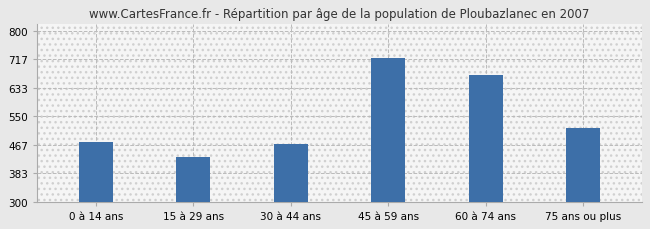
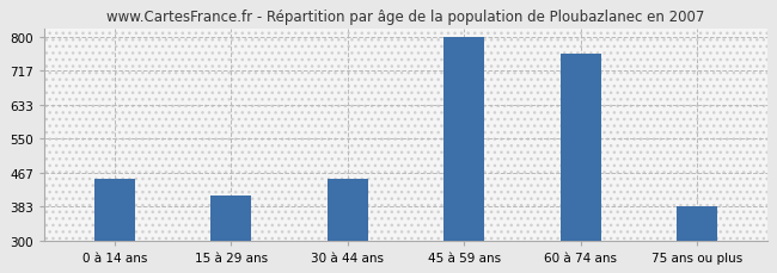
0 à 14 ans: 475 -> 450
15 à 29 ans: 430 -> 410
30 à 44 ans: 470 -> 450
45 à 59 ans: 720 -> 800
60 à 74 ans: 670 -> 760
75 ans ou plus: 515 -> 385
